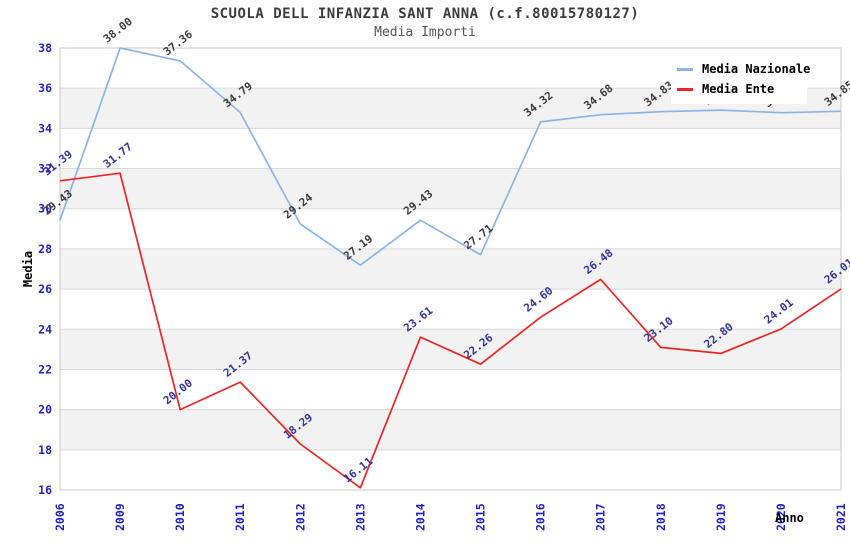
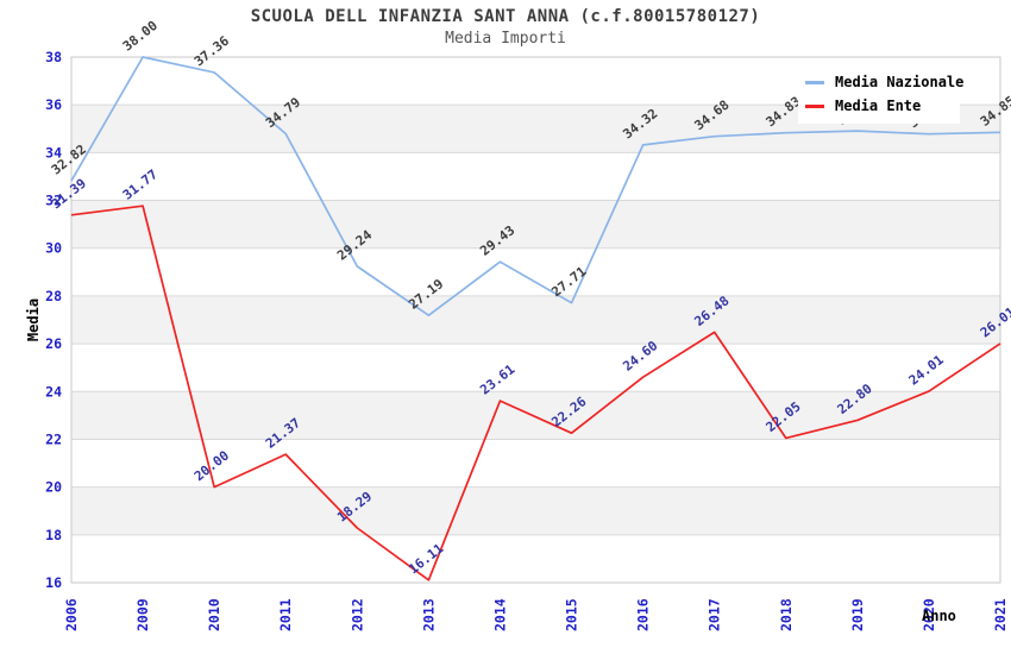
Media Nazionale/2006: 29.43 -> 32.82
Media Ente/2018: 23.10 -> 22.05
